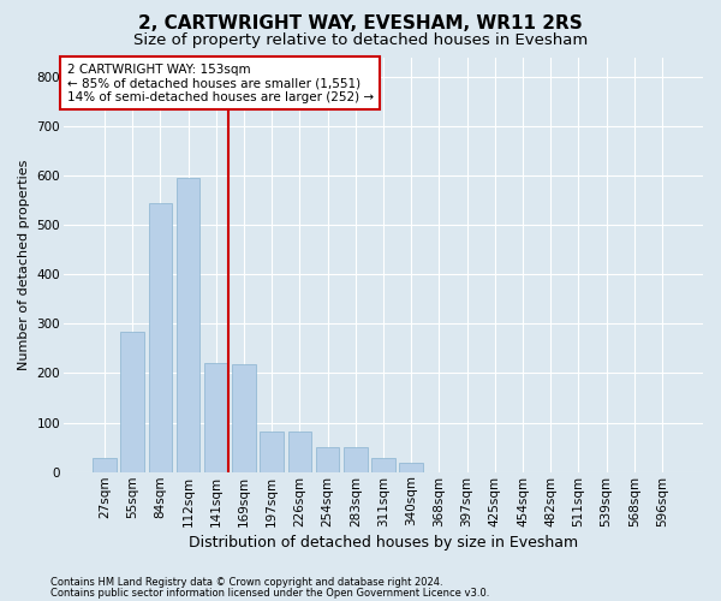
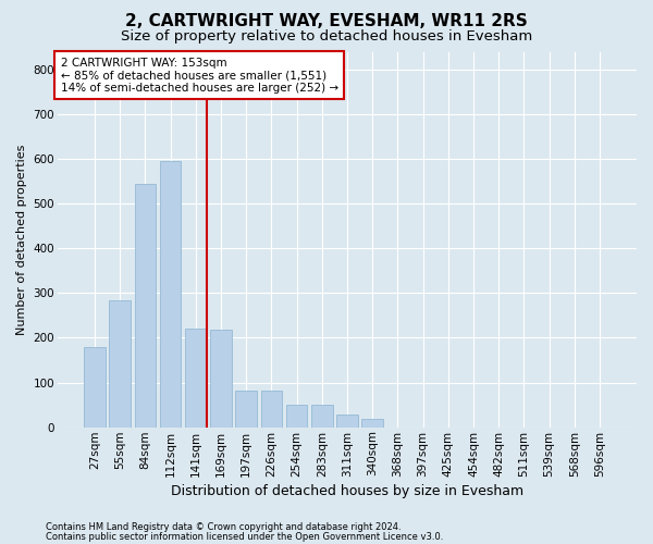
27sqm: 28 -> 180
